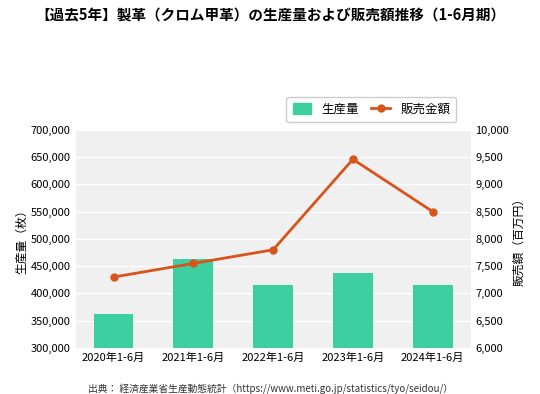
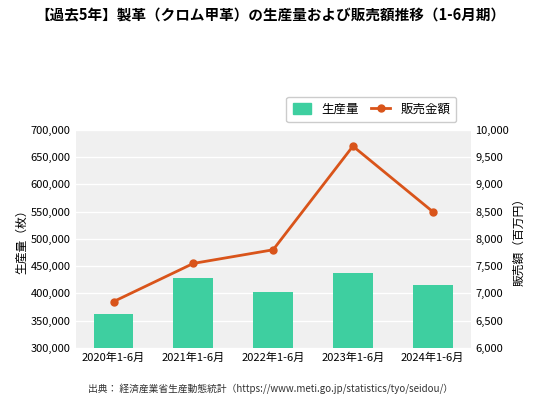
販売金額/2020年1-6月: 7,300 -> 6,850
生産量/2021年1-6月: 464,000 -> 428,000
生産量/2022年1-6月: 416,000 -> 402,000
販売金額/2023年1-6月: 9,460 -> 9,700
